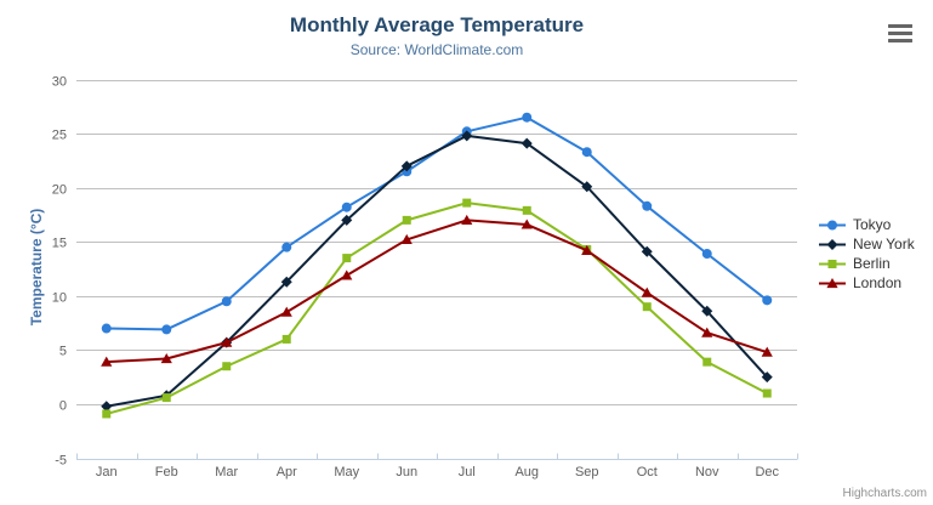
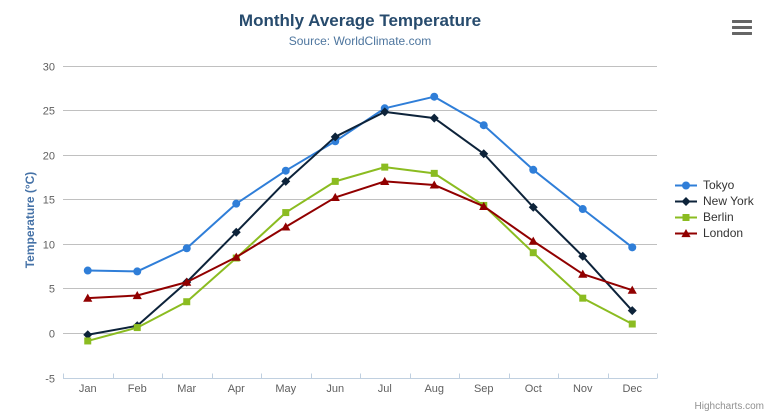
Berlin/Apr: 6 -> 8
